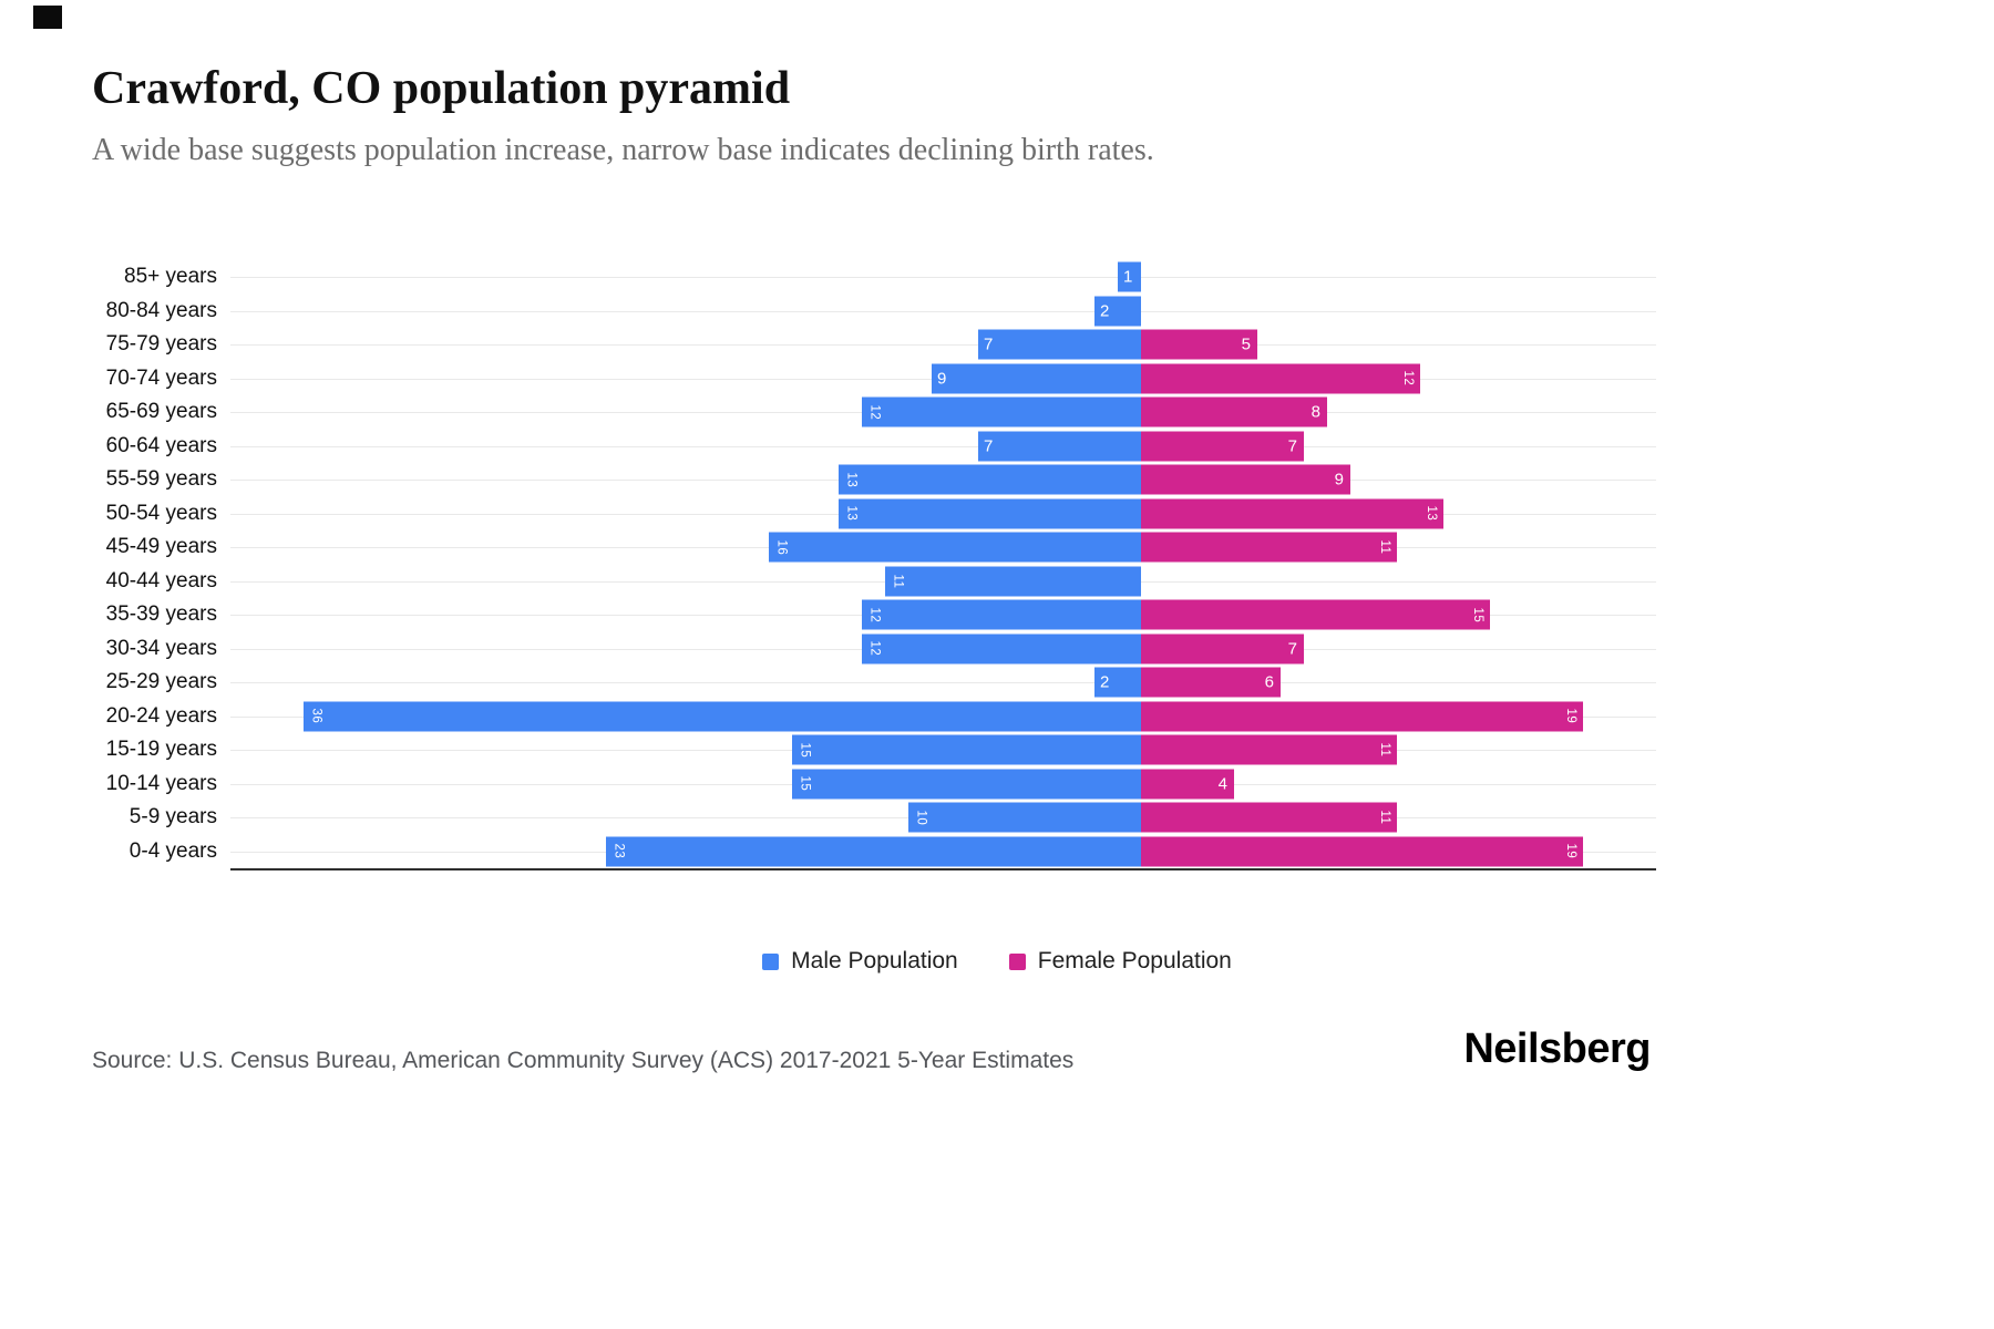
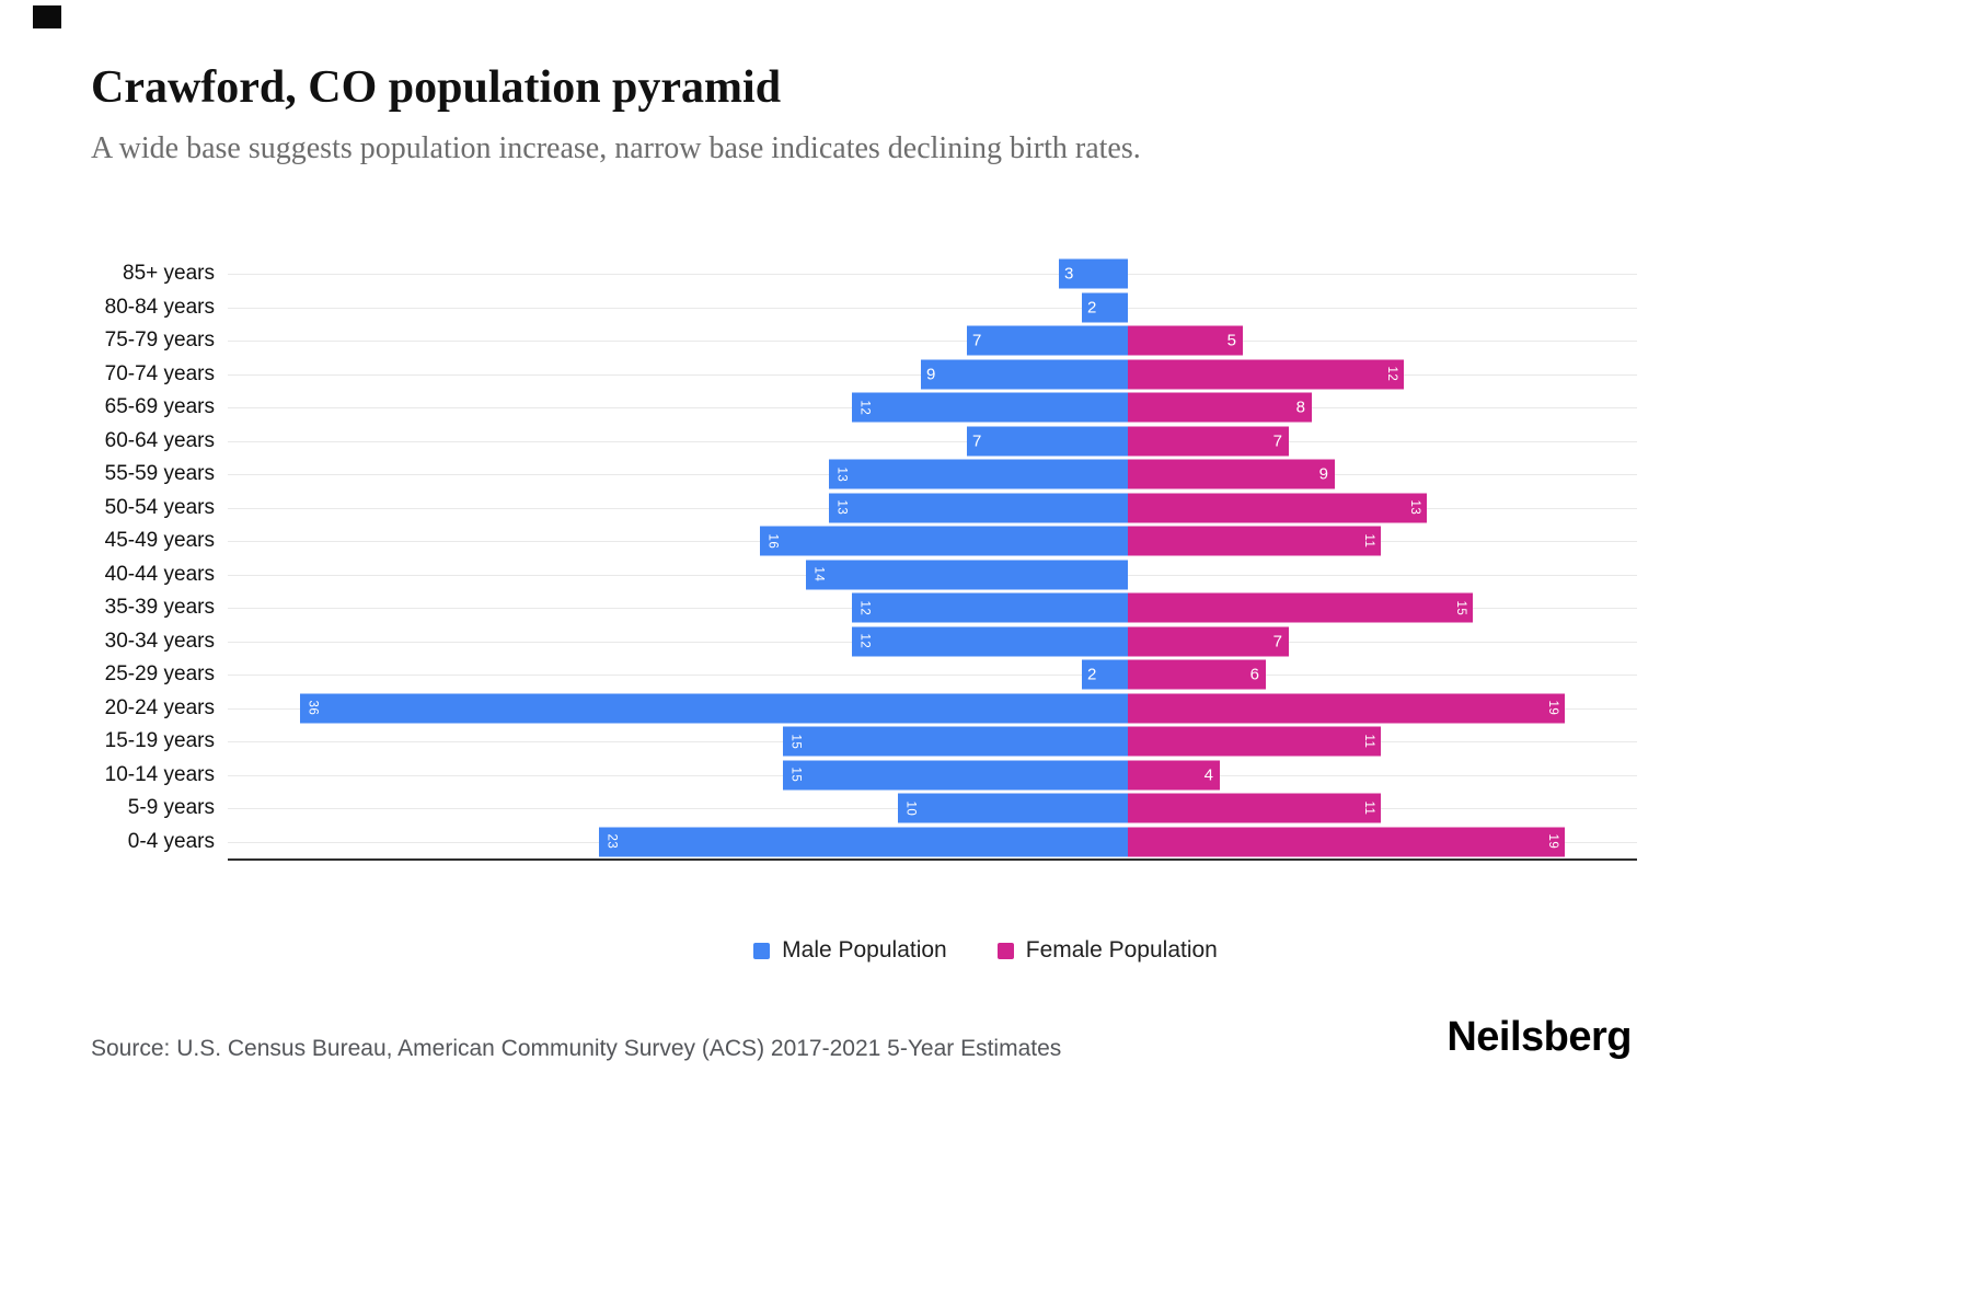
Male Population/85+ years: 1 -> 3
Male Population/40-44 years: 11 -> 14
